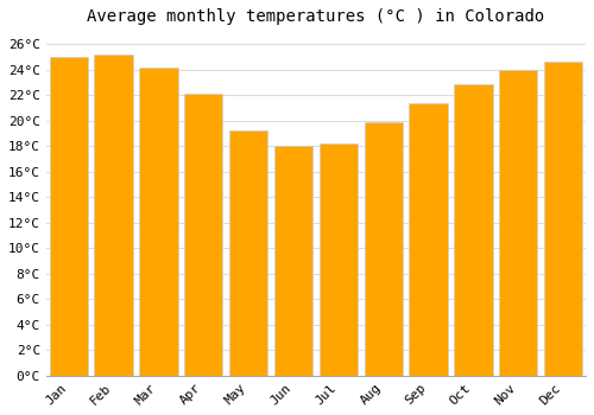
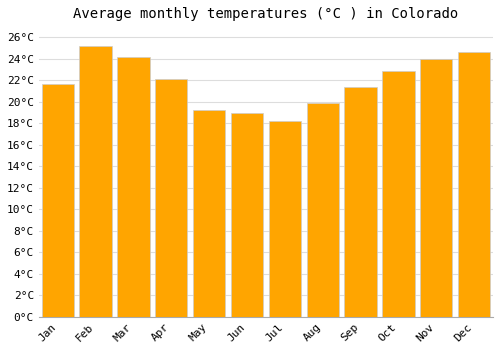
Jan: 25.0°C -> 21.6°C
Jun: 18.0°C -> 18.9°C
